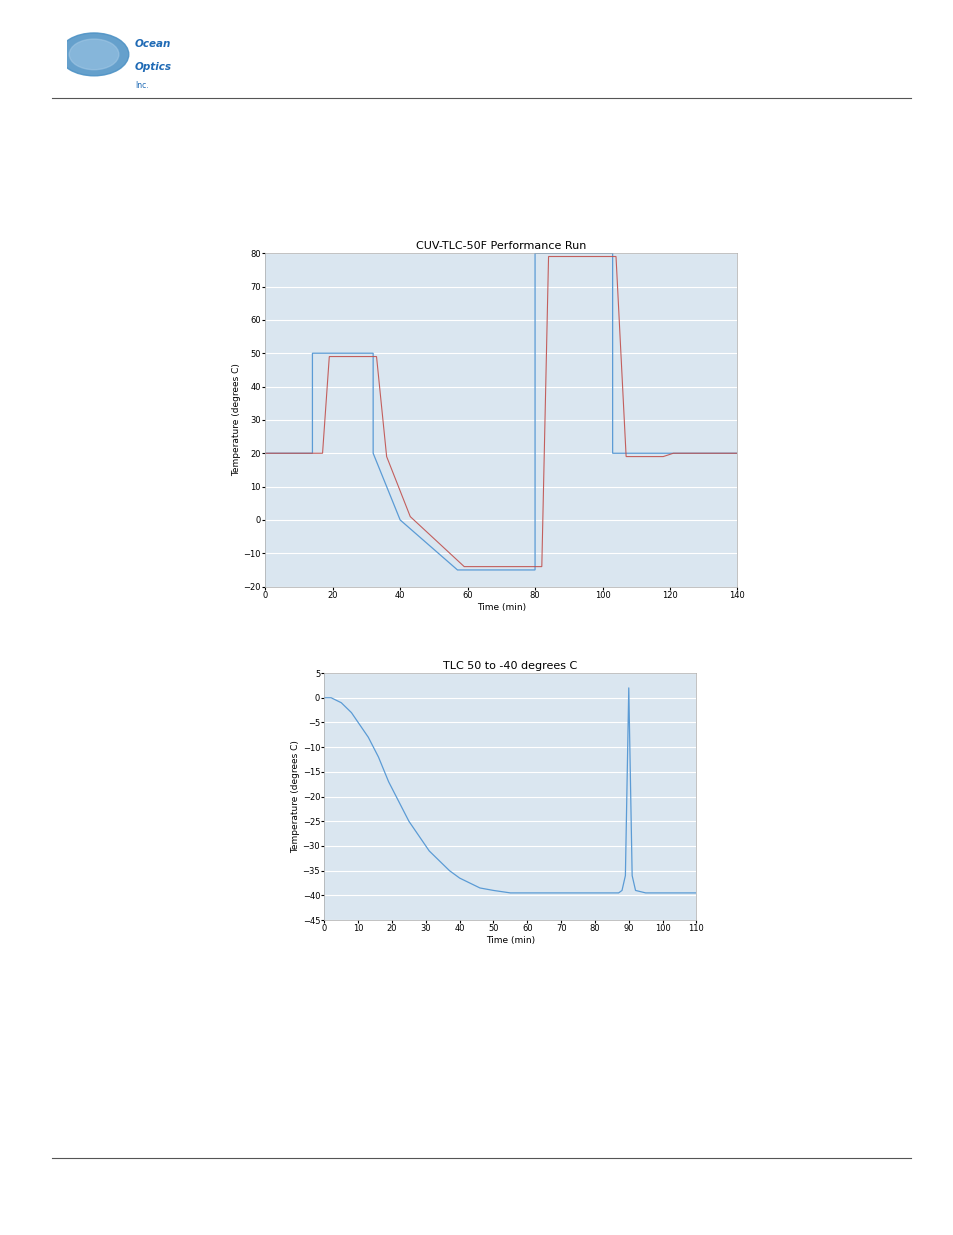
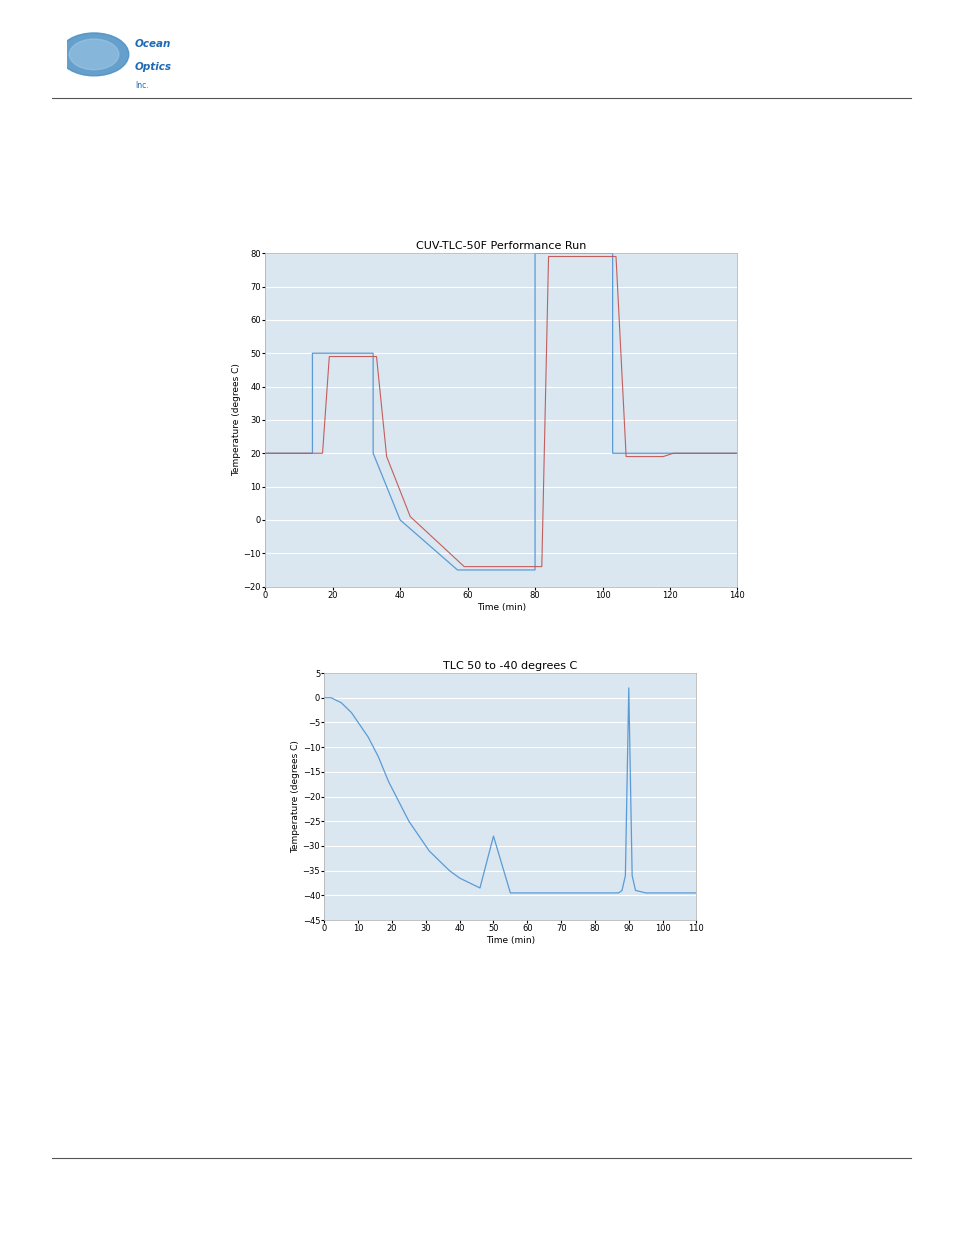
TLC 50 to -40 degrees C/50: -39.0 -> -28.0
